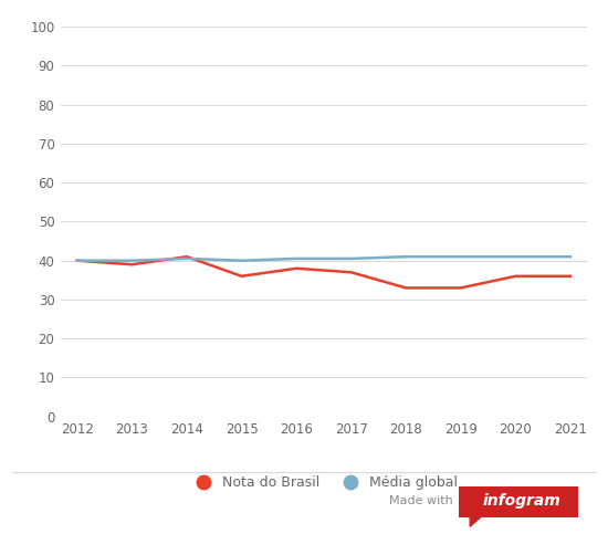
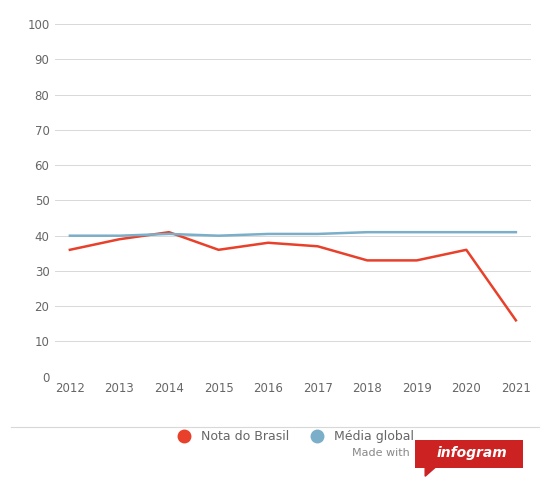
Nota do Brasil/2012: 40 -> 36
Nota do Brasil/2021: 36 -> 16
